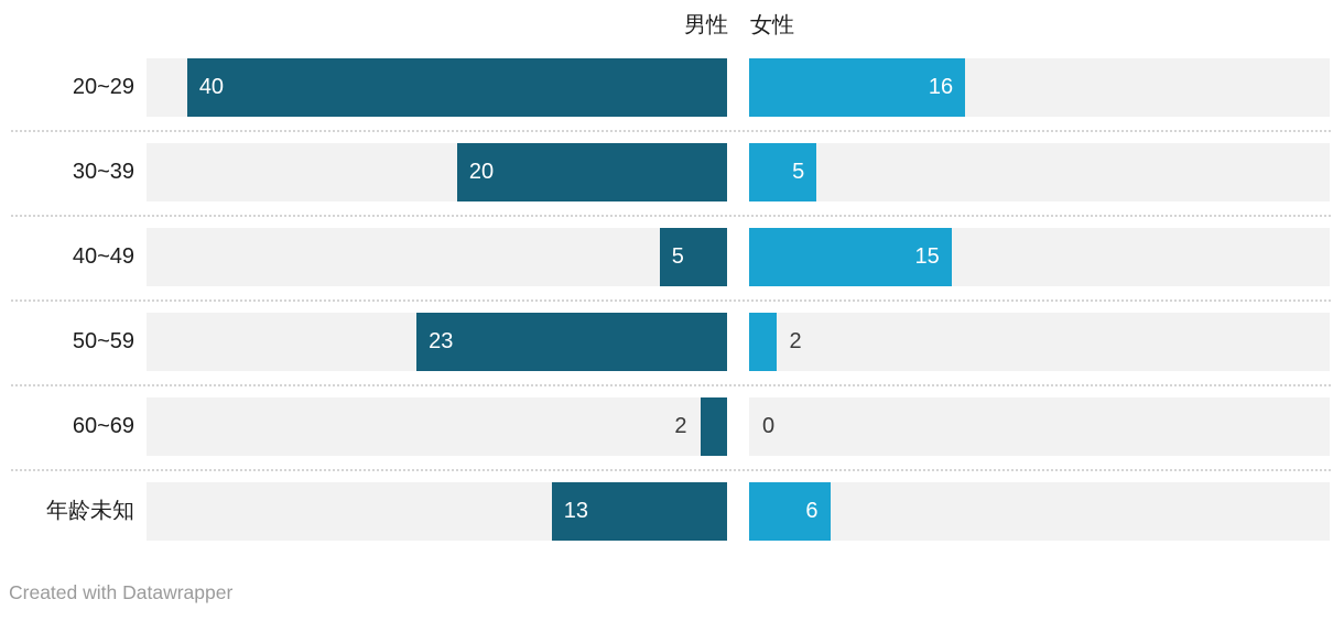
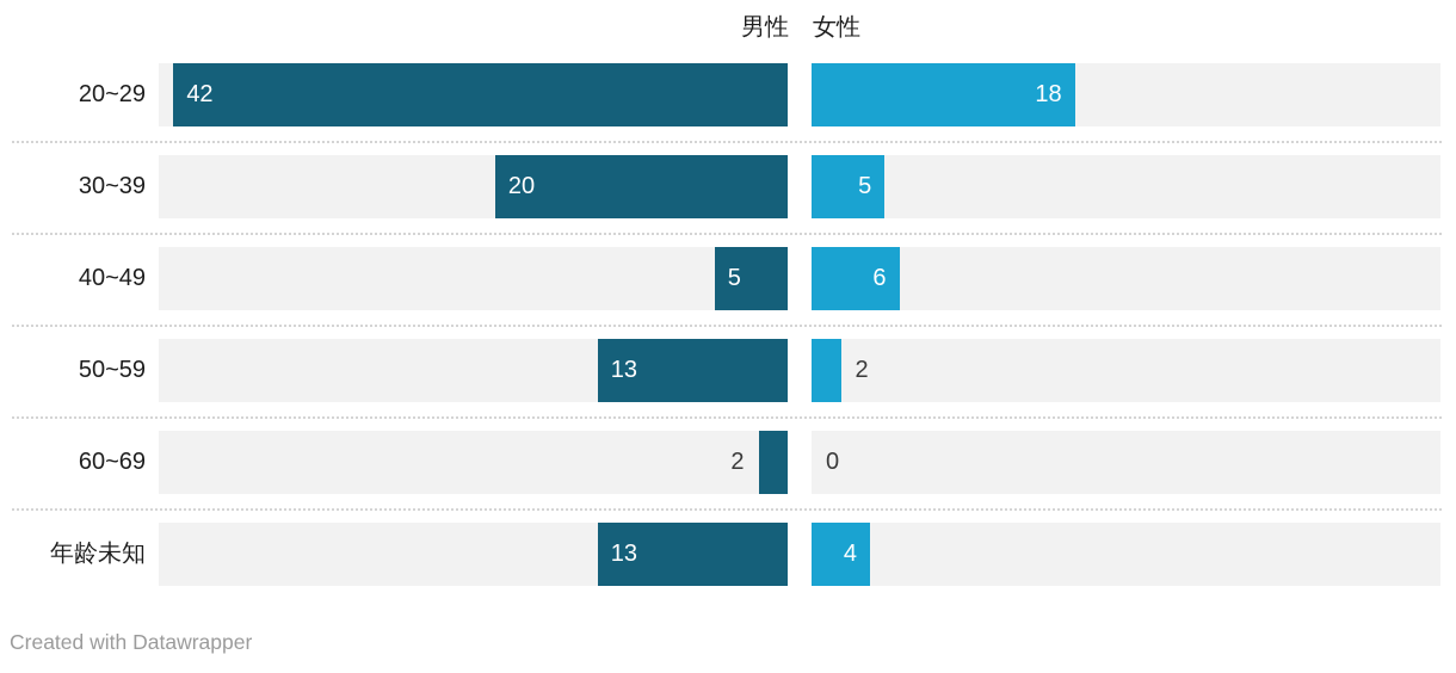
男性/20~29: 40 -> 42
女性/20~29: 16 -> 18
女性/40~49: 15 -> 6
男性/50~59: 23 -> 13
女性/年龄未知: 6 -> 4
